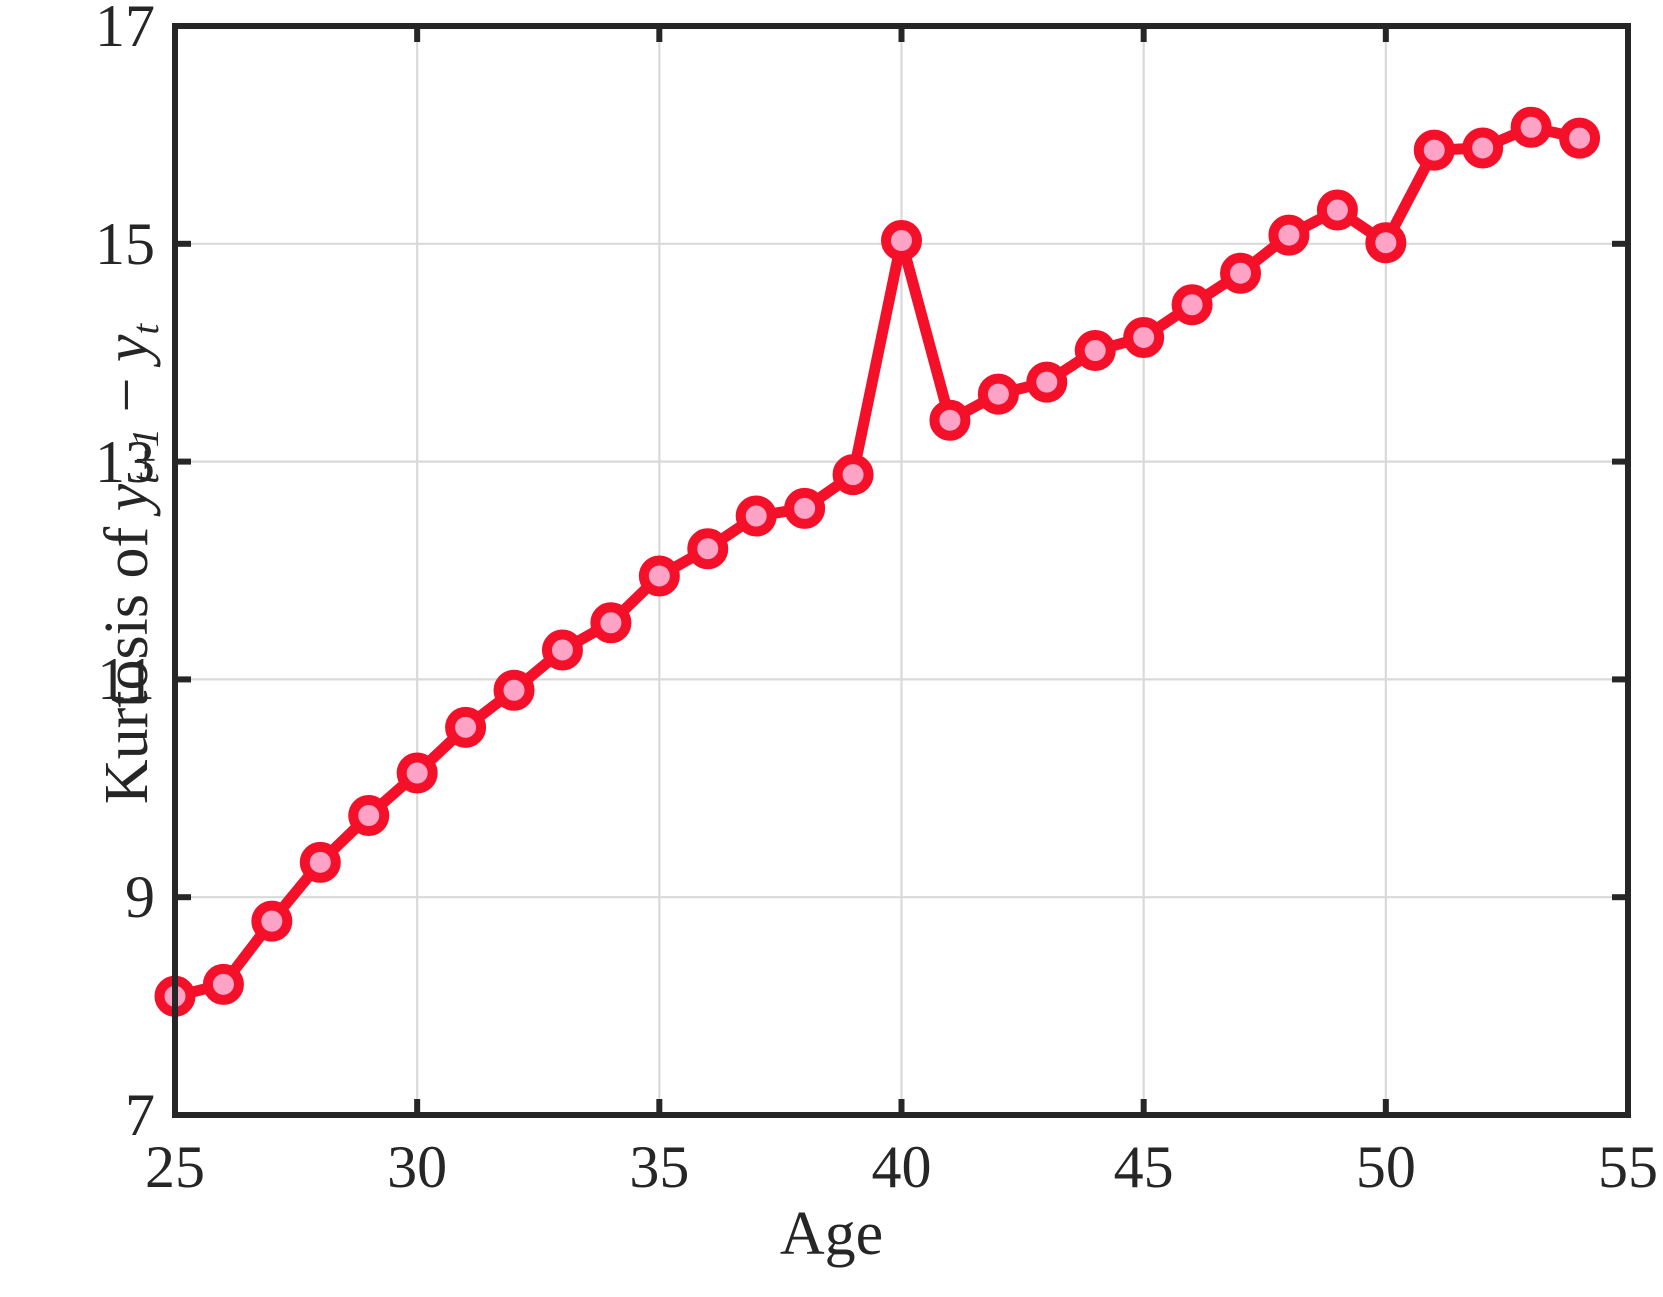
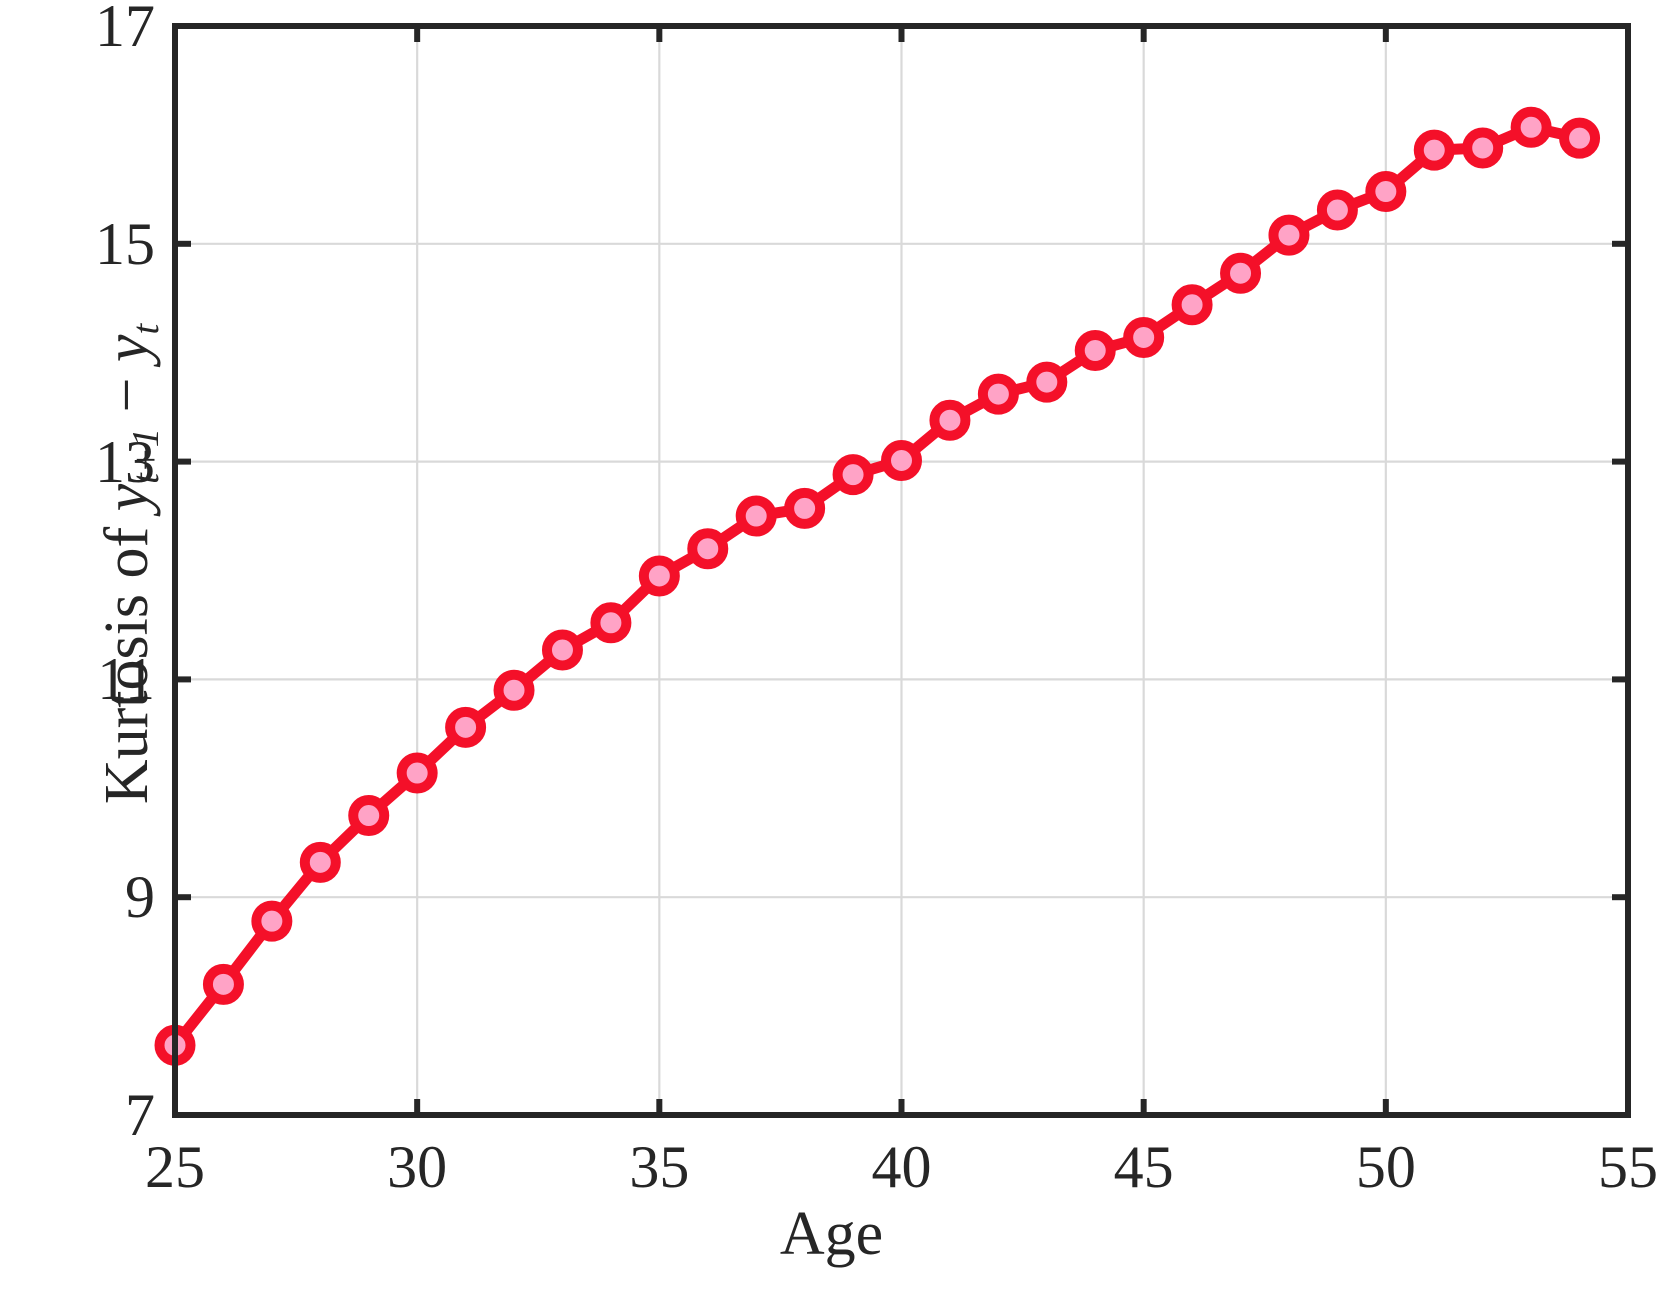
25: 8.09 -> 7.64
40: 15.03 -> 13.01
50: 15.01 -> 15.48
